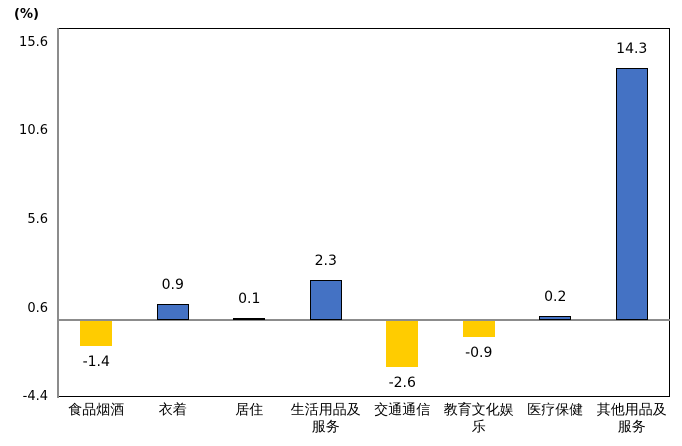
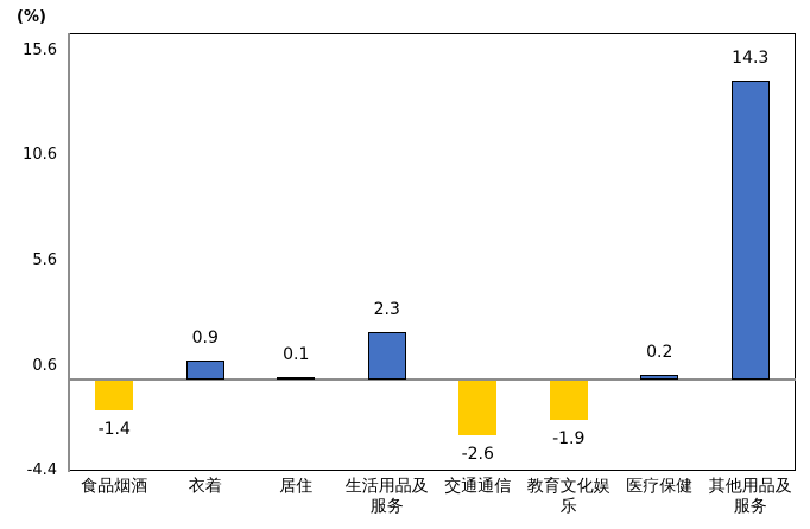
教育文化娱乐: -0.9 -> -1.9
